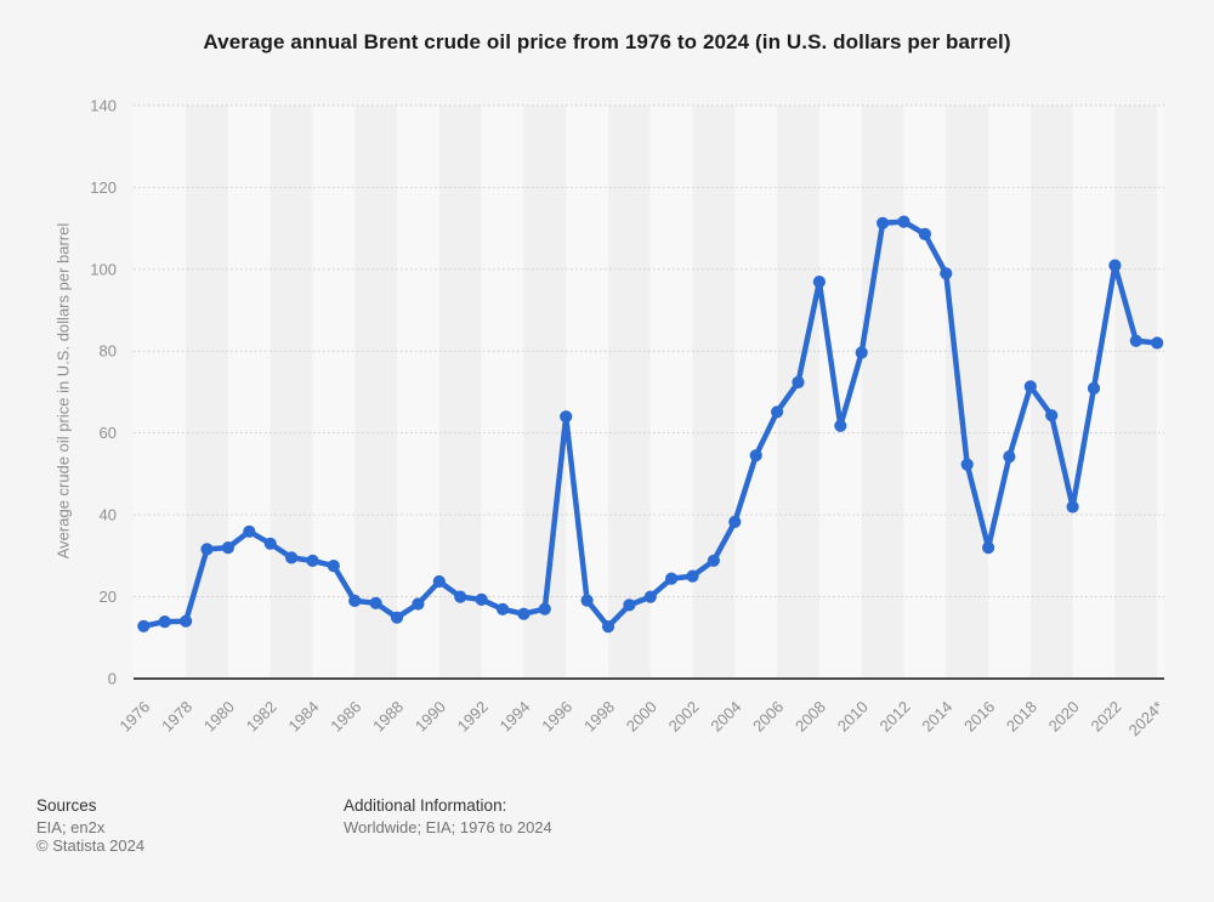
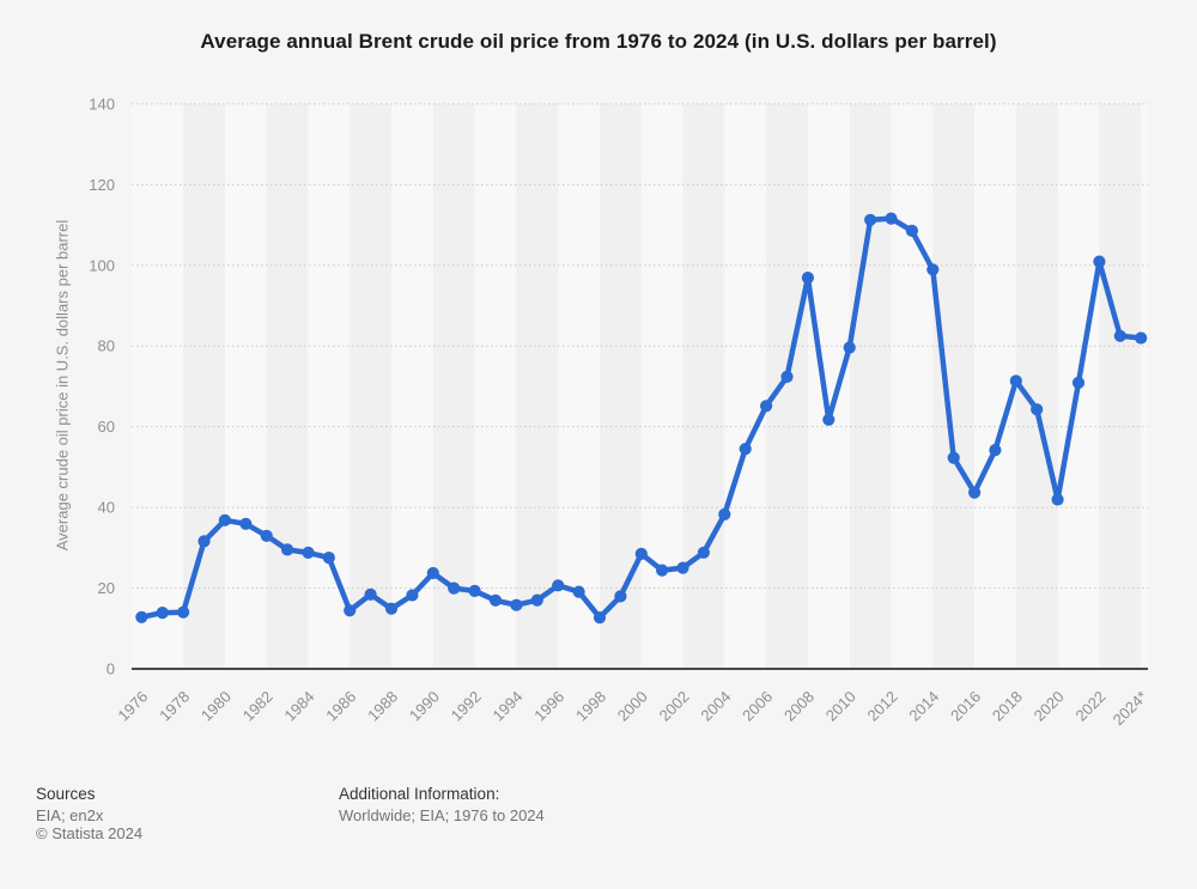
1980: 32 -> 37
1986: 19 -> 14
1996: 64 -> 21
2000: 20 -> 28
2016: 32 -> 44
